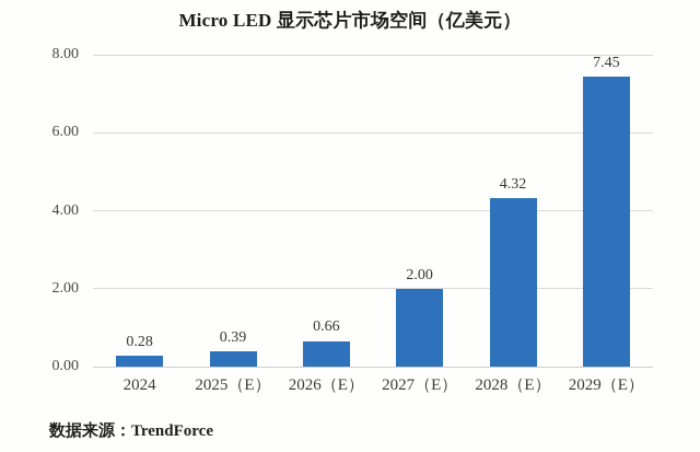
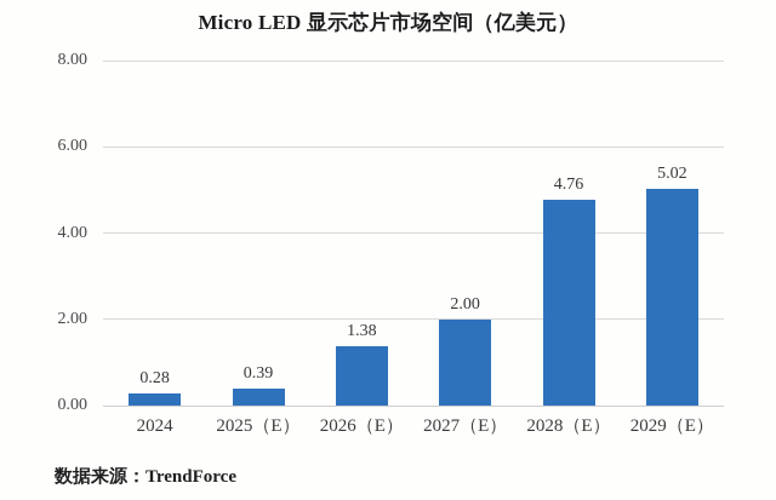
2026（E）: 0.66 -> 1.38
2028（E）: 4.32 -> 4.76
2029（E）: 7.45 -> 5.02
